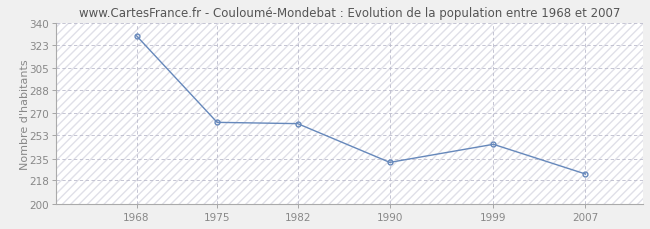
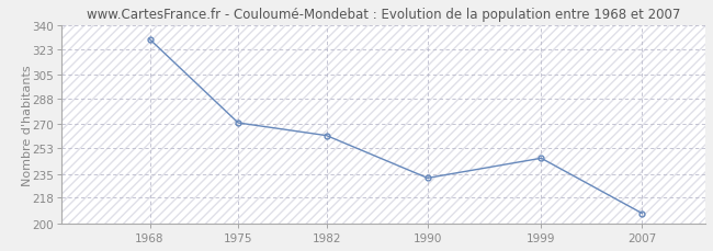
1975: 263 -> 271
2007: 223 -> 207
